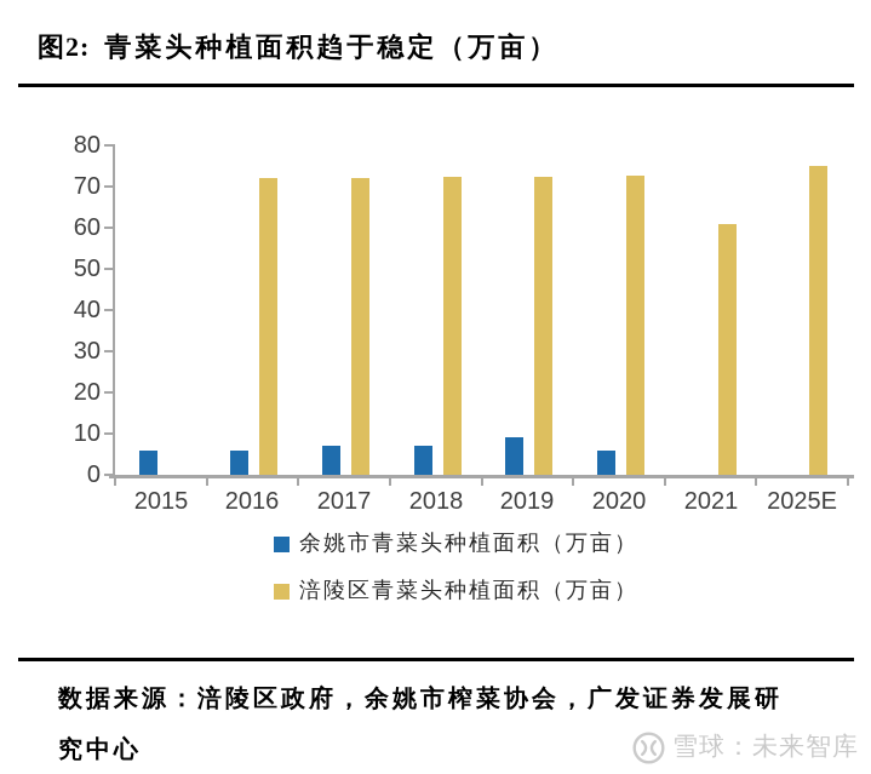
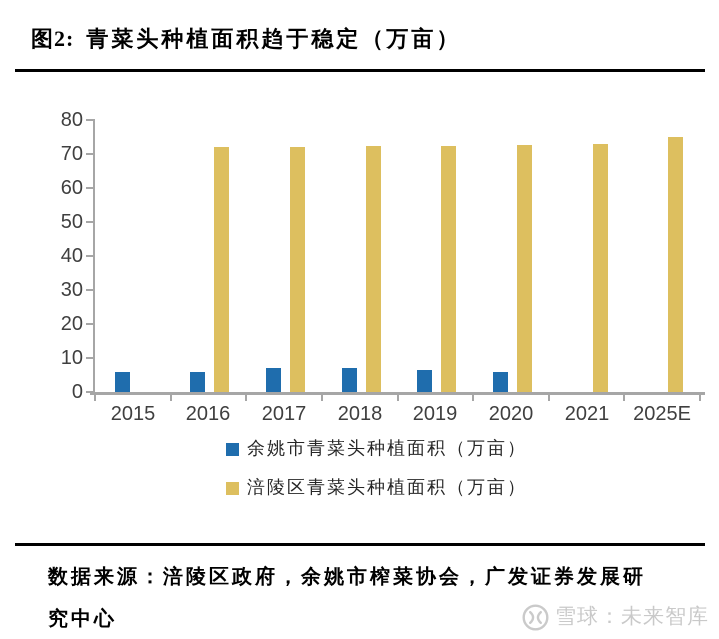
余姚市青菜头种植面积（万亩）/2019: 9 -> 6
涪陵区青菜头种植面积（万亩）/2021: 61 -> 73
